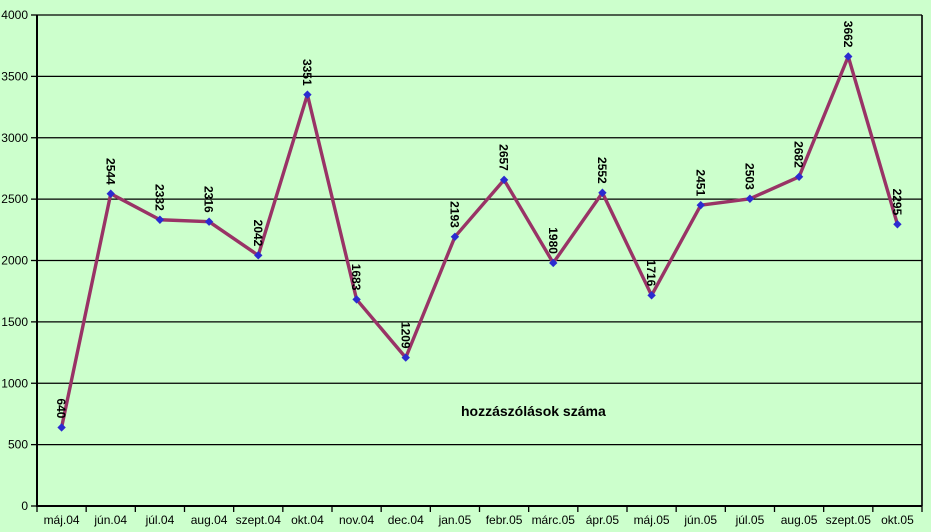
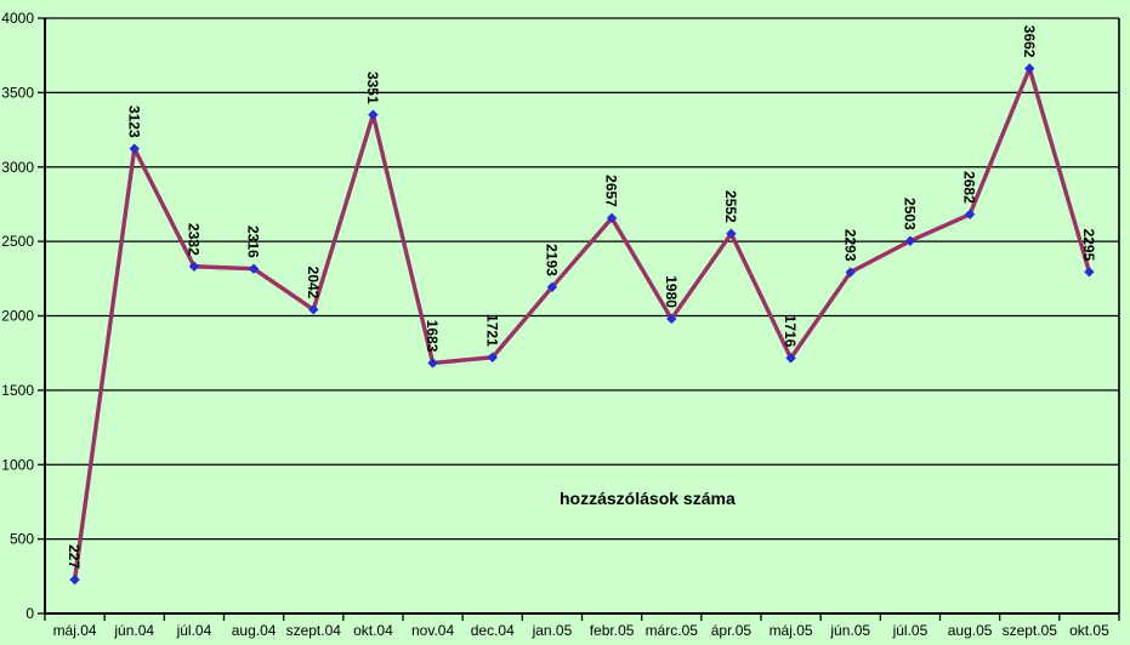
máj.04: 640 -> 227
jún.04: 2544 -> 3123
dec.04: 1209 -> 1721
jún.05: 2451 -> 2293
